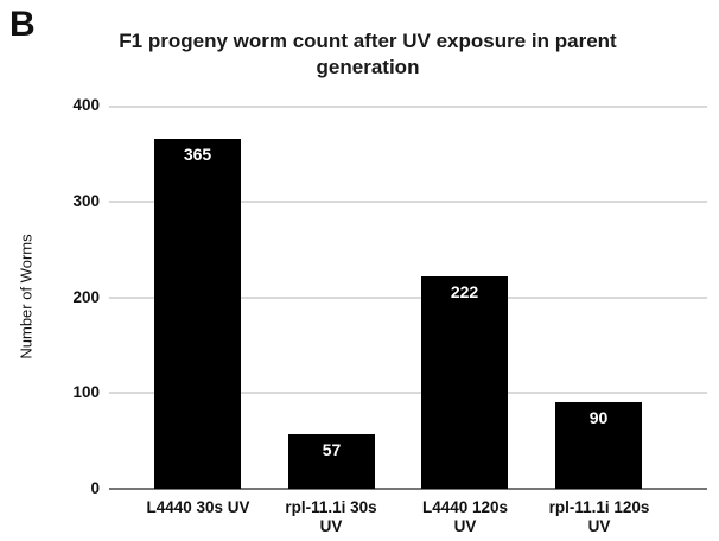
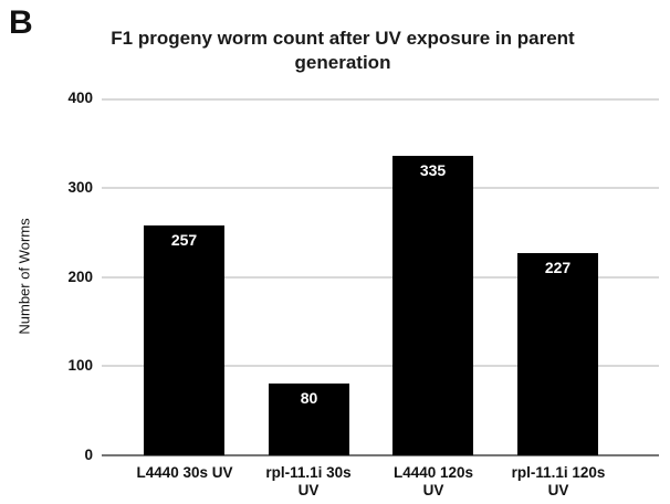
L4440 30s UV: 365 -> 257
rpl-11.1i 30s UV: 57 -> 80
L4440 120s UV: 222 -> 335
rpl-11.1i 120s UV: 90 -> 227
